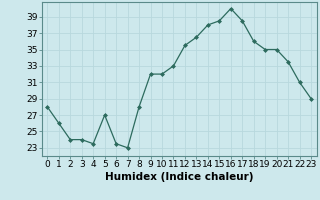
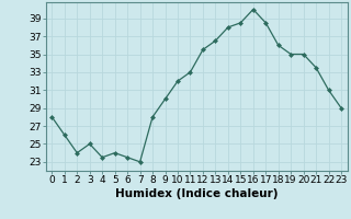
3: 24.0 -> 25.0
5: 27.0 -> 24.0
9: 32.0 -> 30.0
